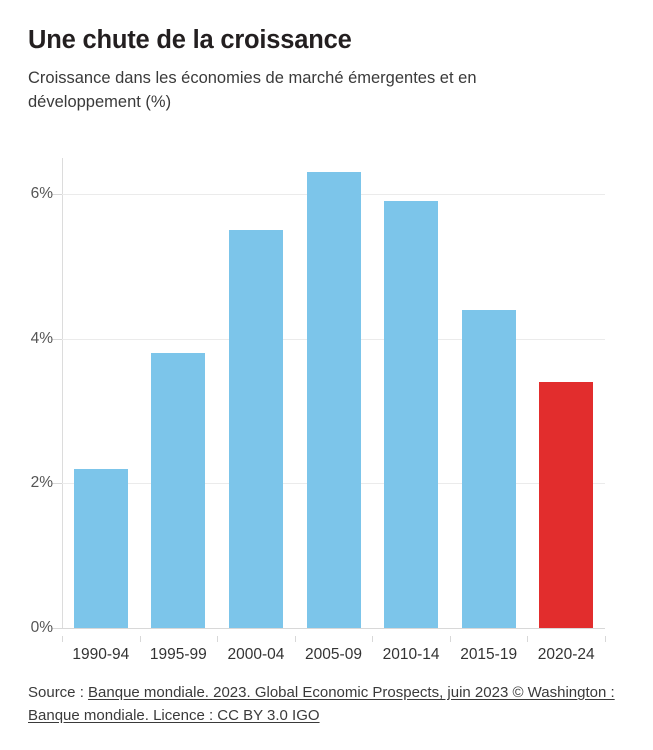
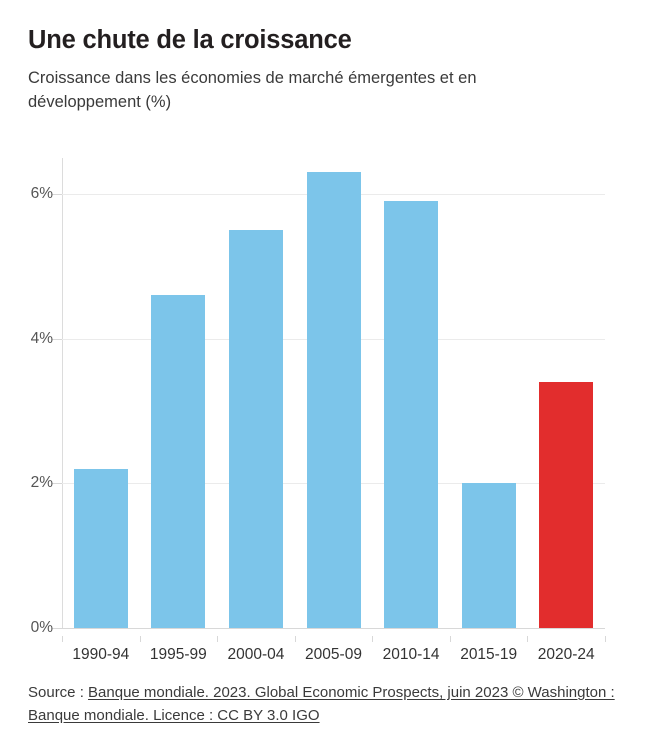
1995-99: 3.8% -> 4.6%
2015-19: 4.4% -> 2.0%
